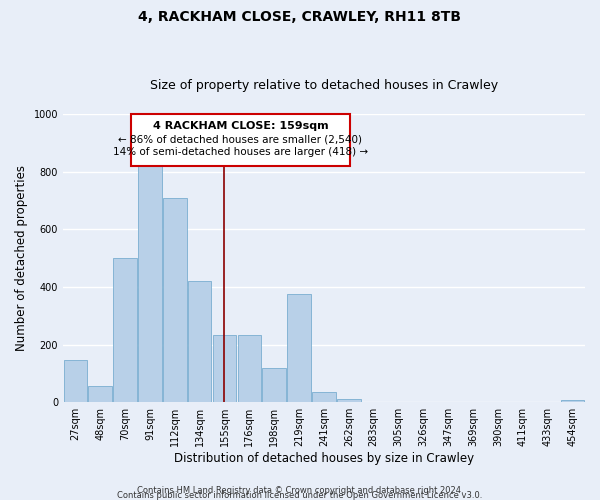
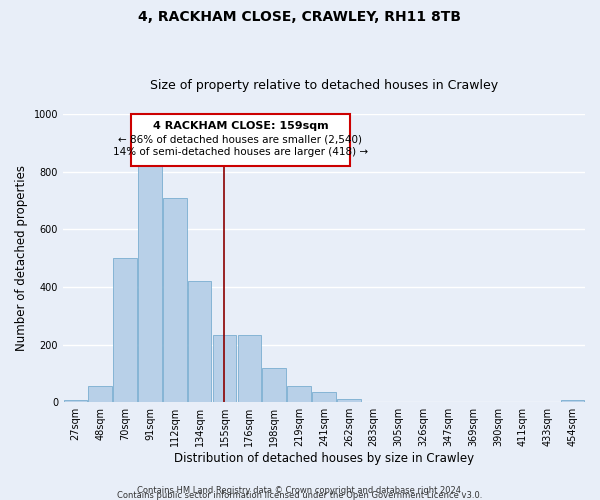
27sqm: 145 -> 7
219sqm: 375 -> 57
